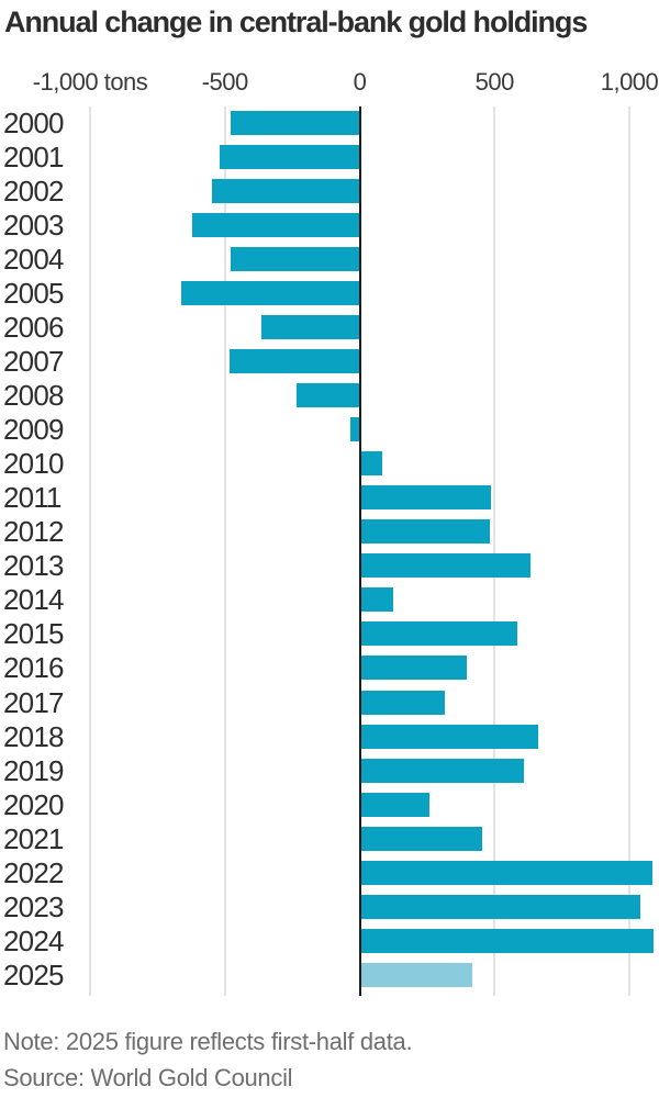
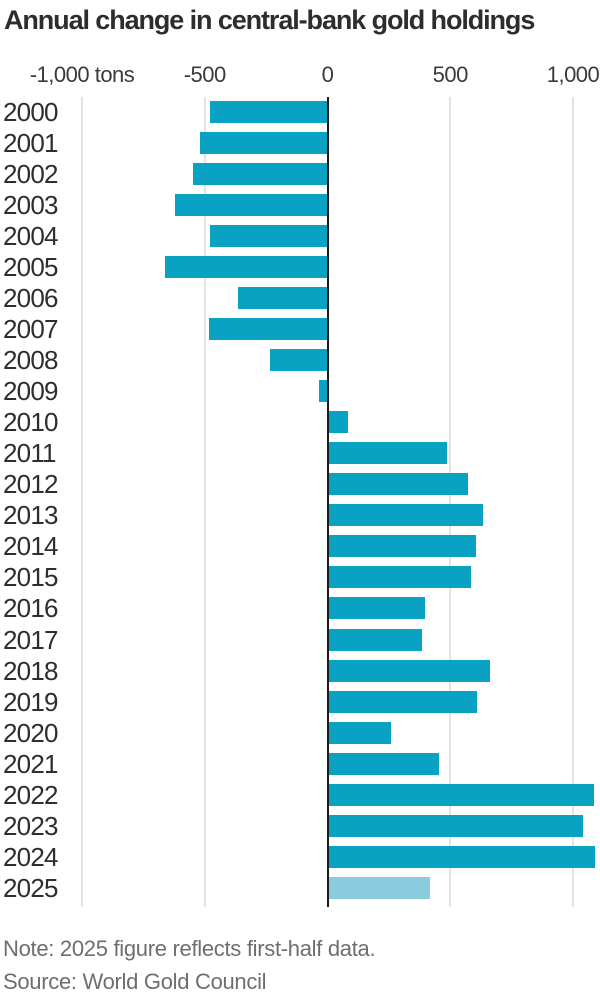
2012: 480 -> 570
2014: 120 -> 600
2017: 310 -> 380
